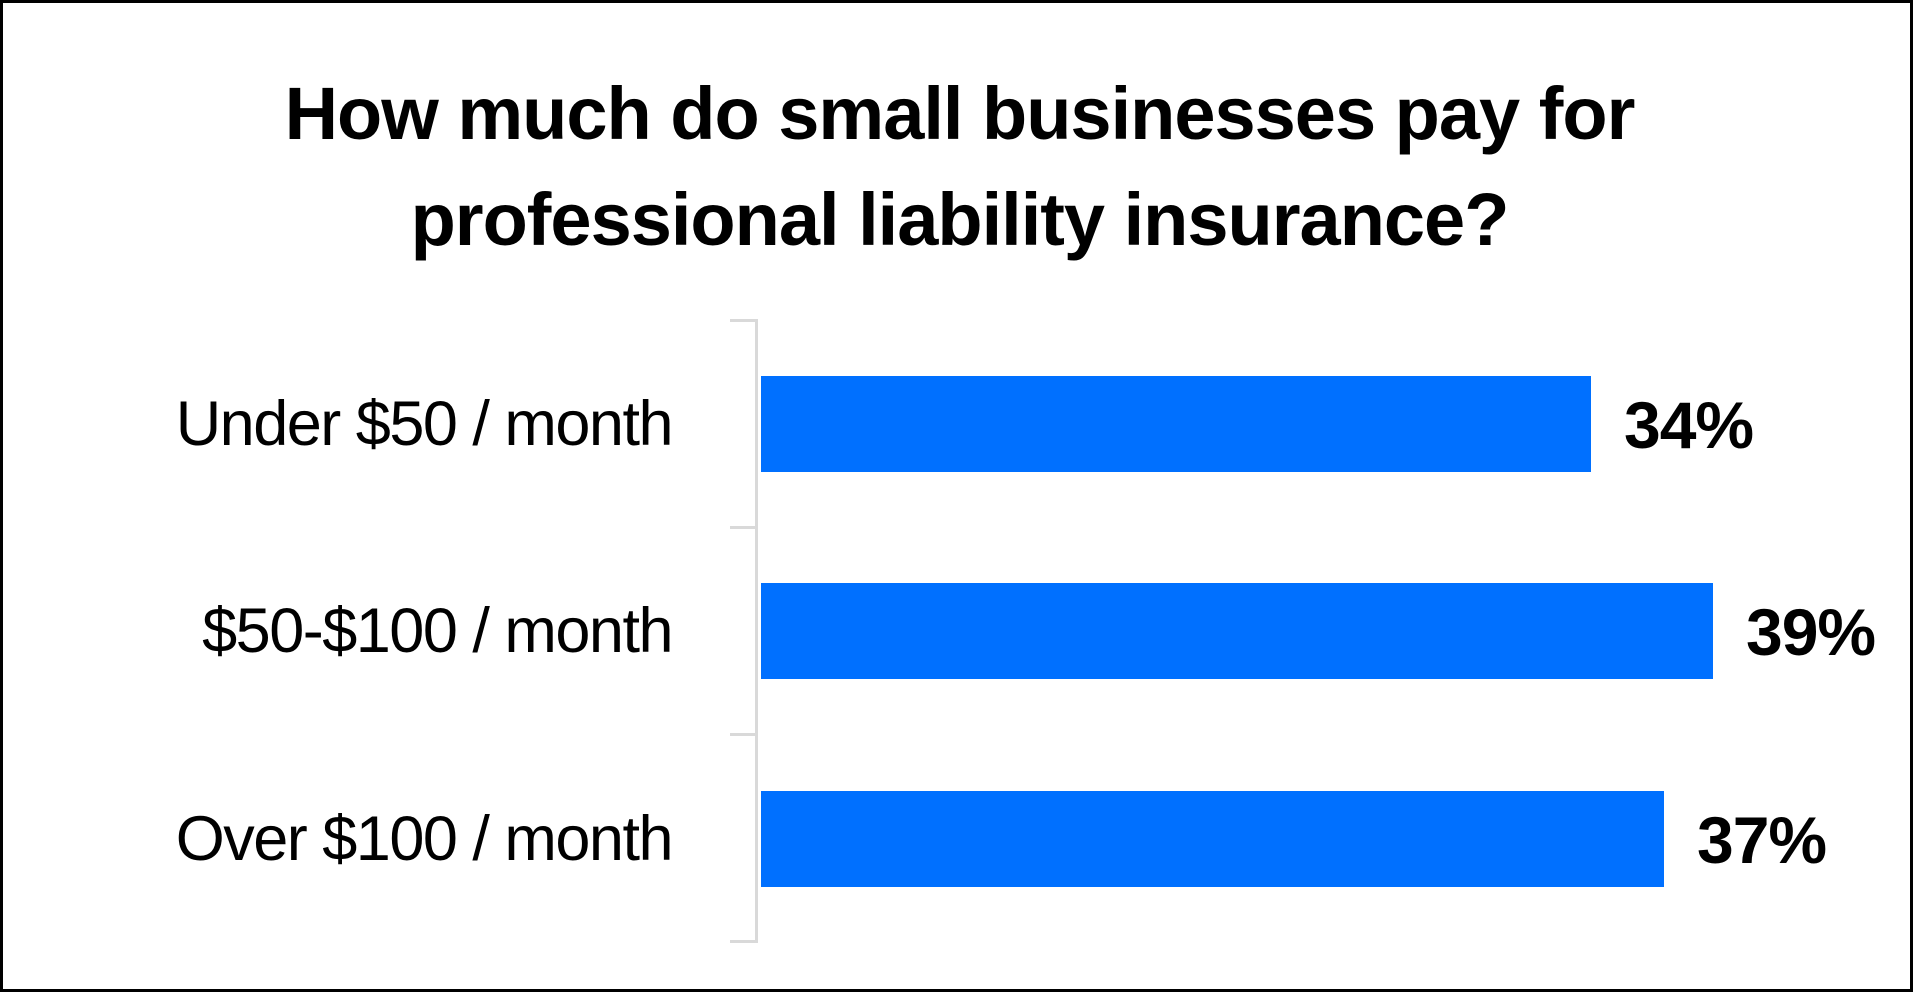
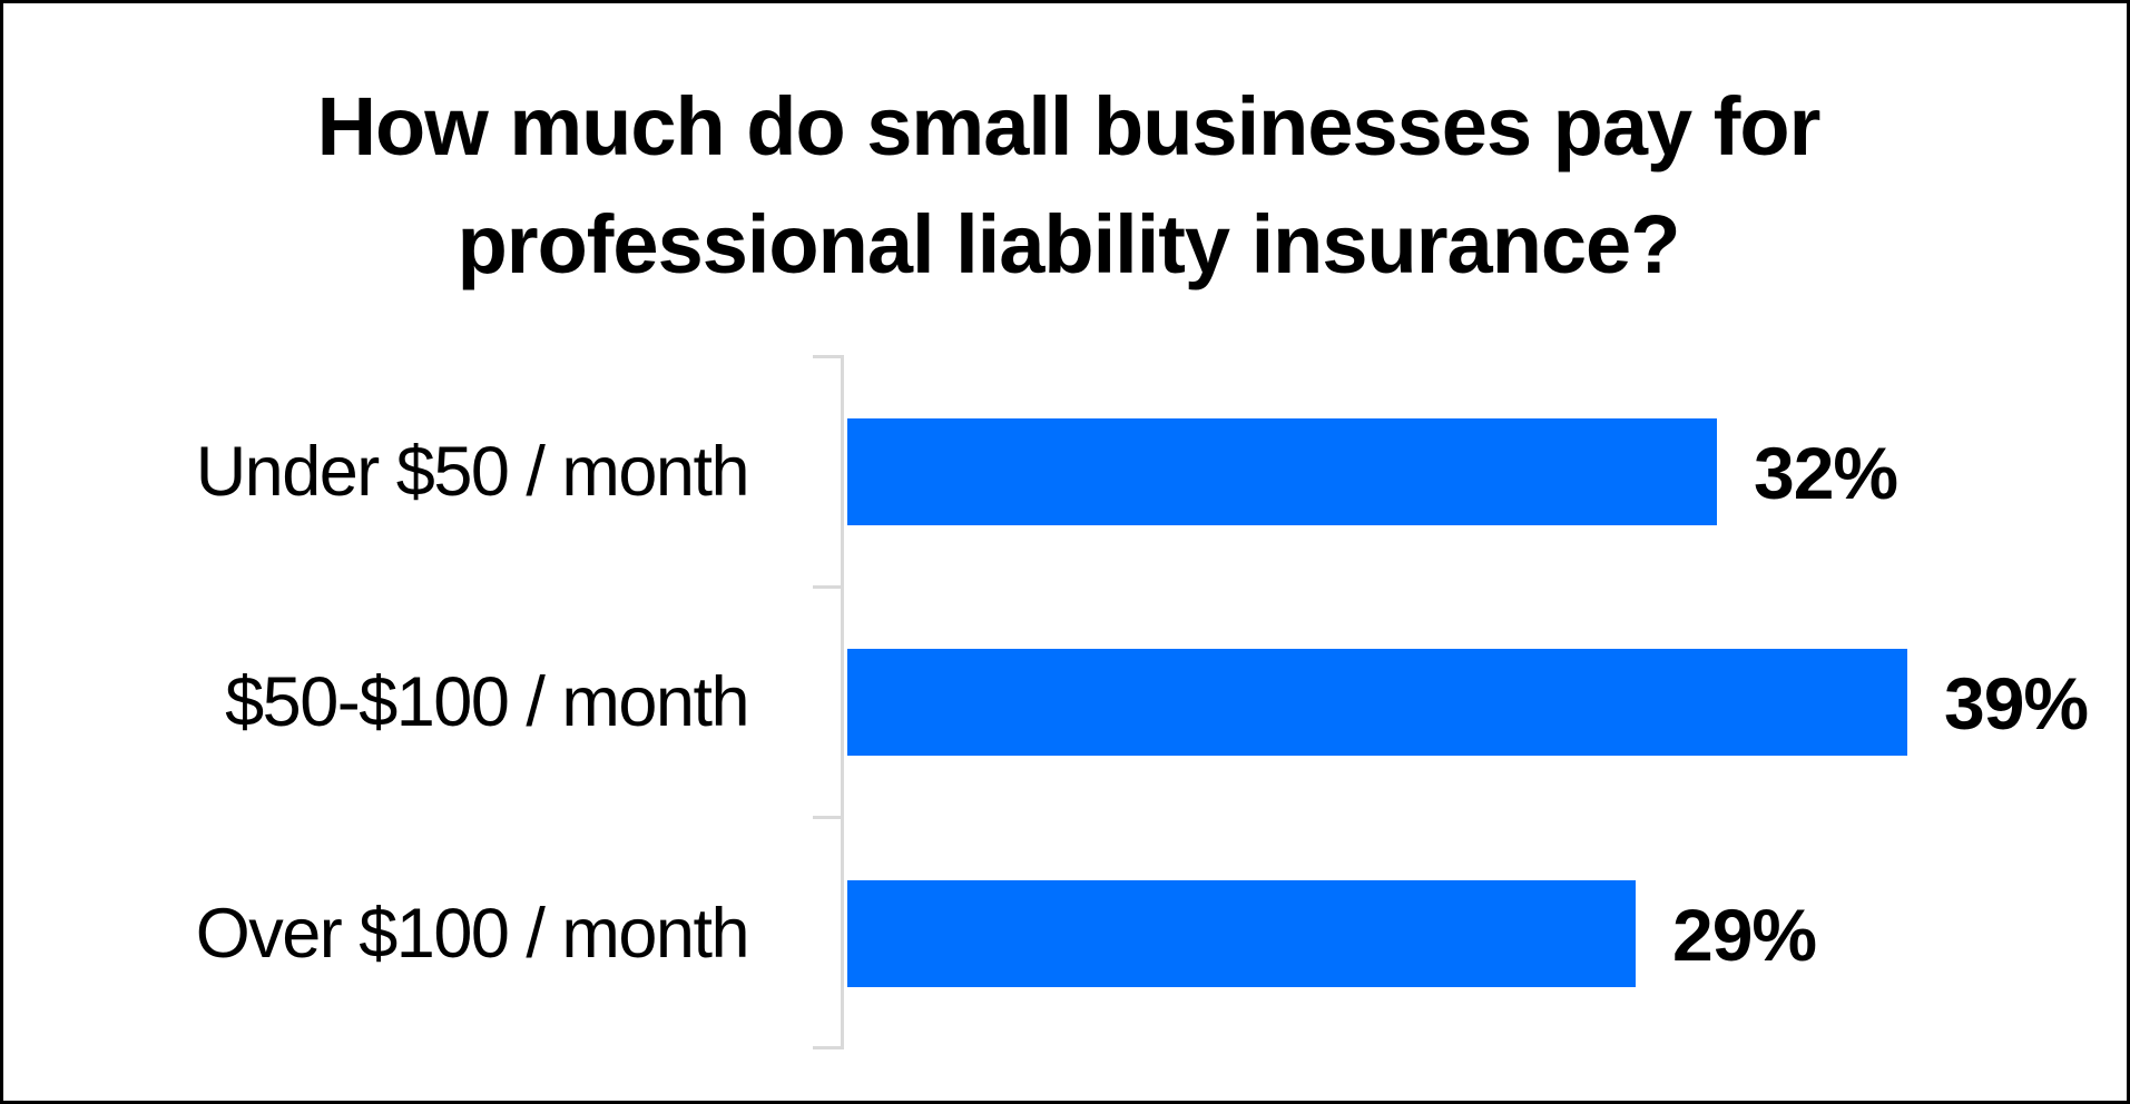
Under $50 / month: 34% -> 32%
Over $100 / month: 37% -> 29%
